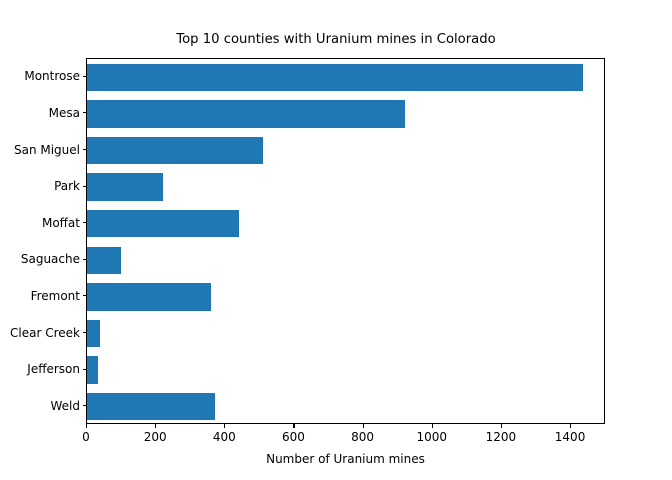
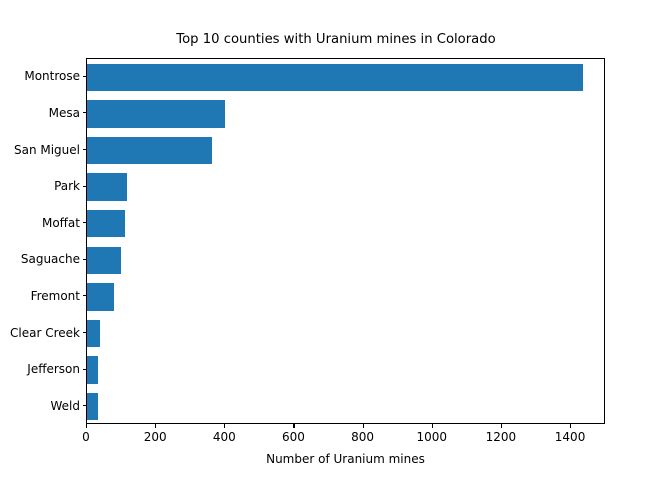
Mesa: 920 -> 400
San Miguel: 510 -> 360
Park: 220 -> 120
Moffat: 440 -> 110
Fremont: 360 -> 80
Weld: 370 -> 30
